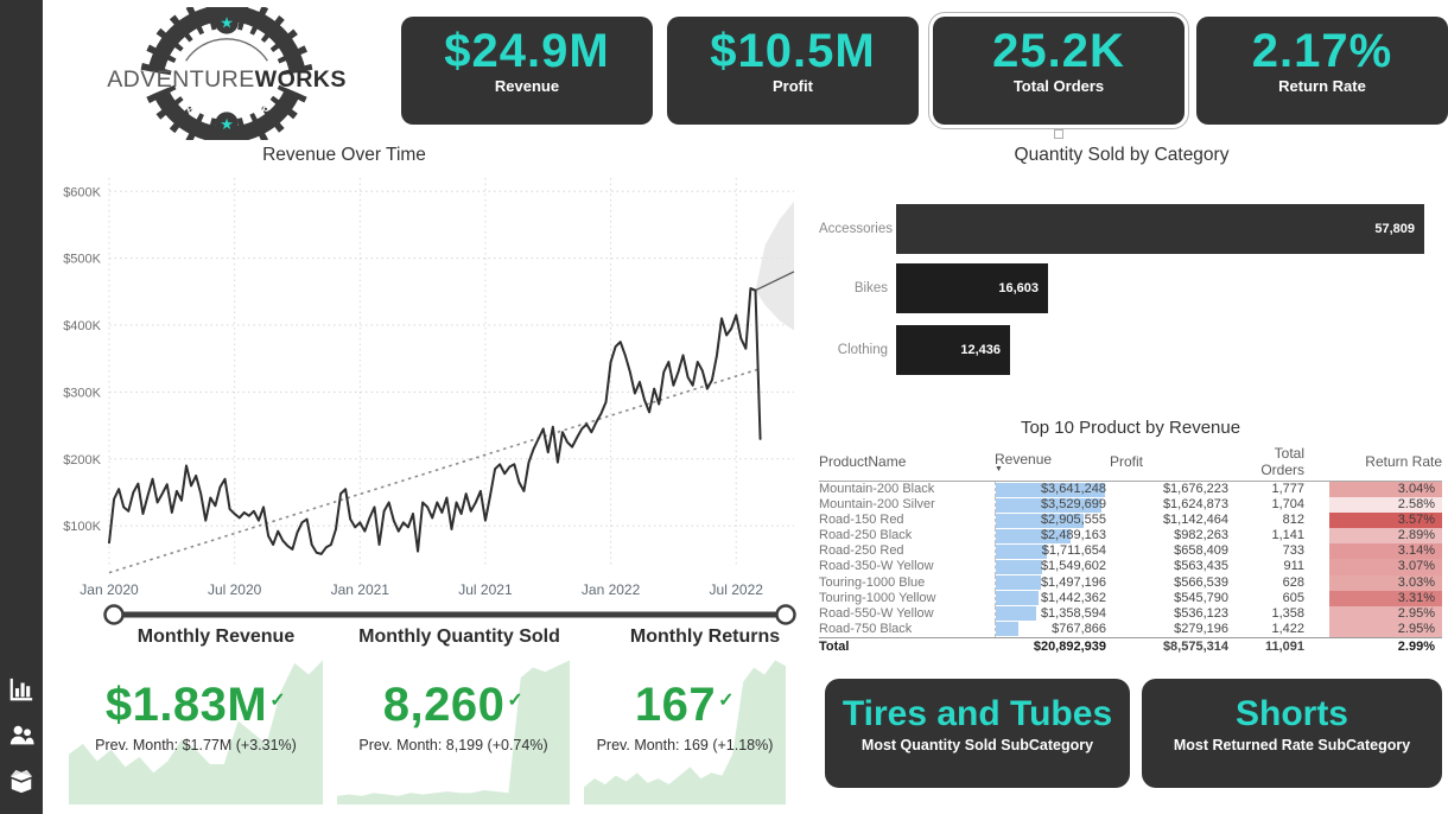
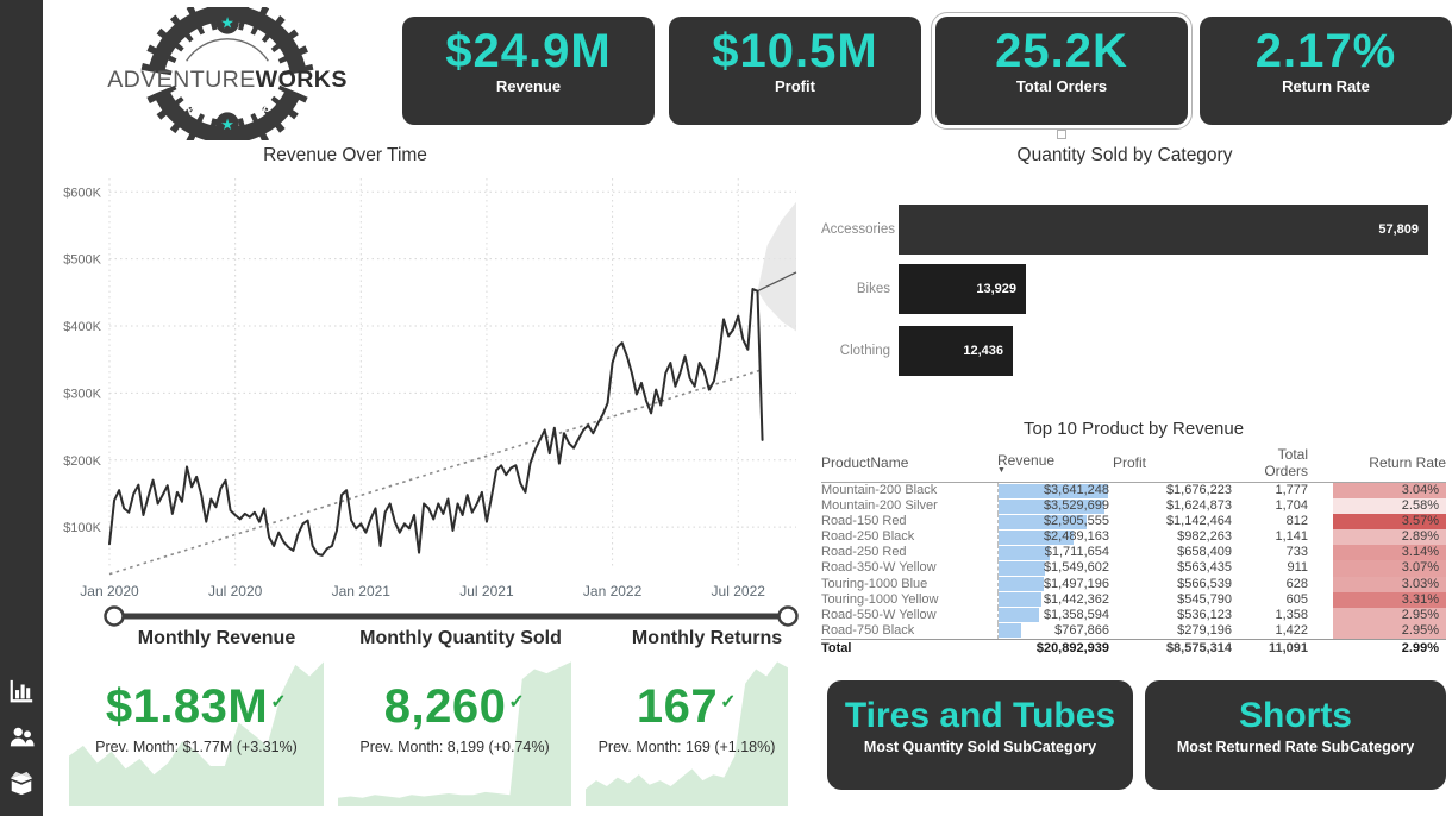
Quantity Sold by Category/Bikes: 16,603 -> 13,929
